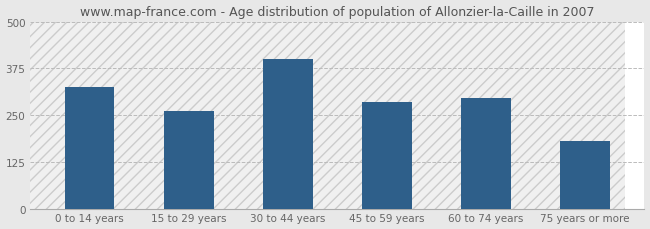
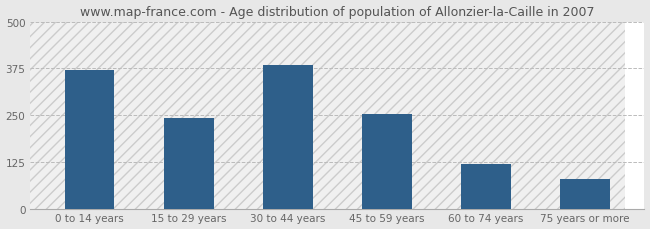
0 to 14 years: 325 -> 370
15 to 29 years: 260 -> 243
30 to 44 years: 400 -> 385
45 to 59 years: 285 -> 253
60 to 74 years: 295 -> 120
75 years or more: 180 -> 78
